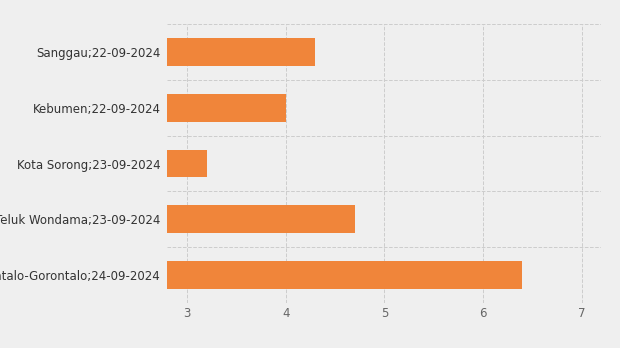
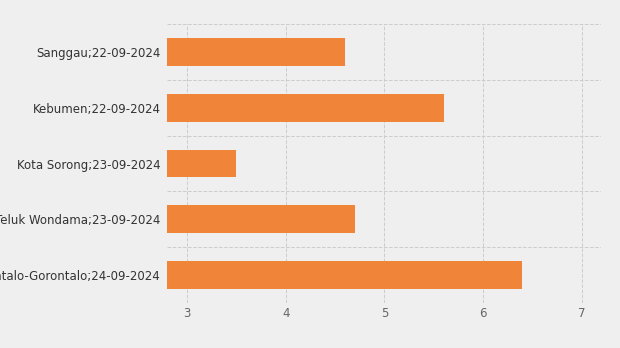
Sanggau;22-09-2024: 4.3 -> 4.6
Kebumen;22-09-2024: 4.0 -> 5.6
Kota Sorong;23-09-2024: 3.2 -> 3.5
